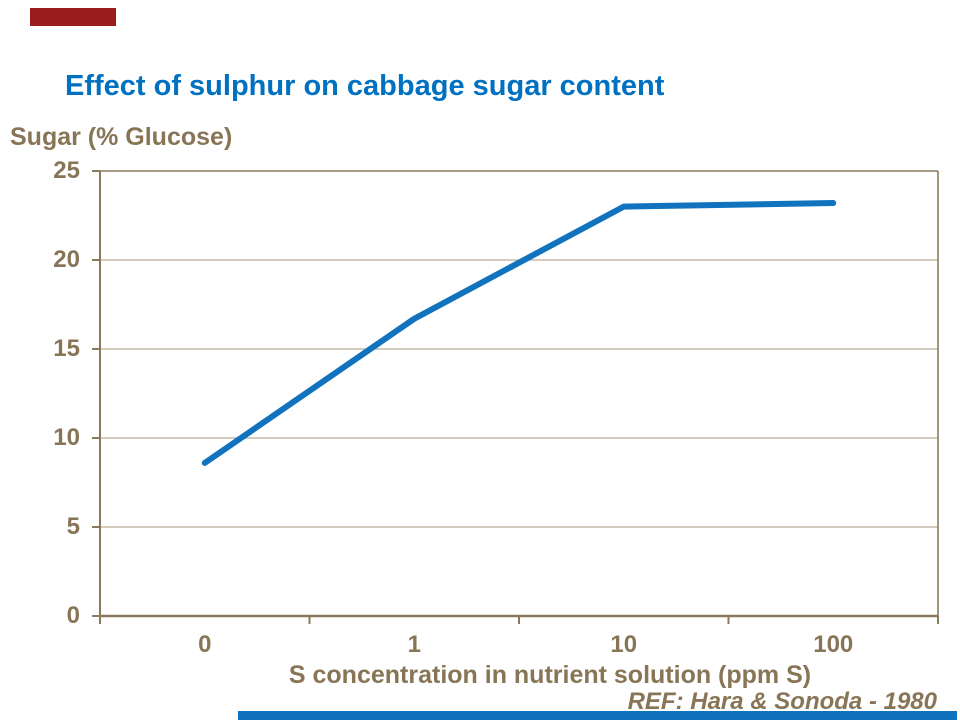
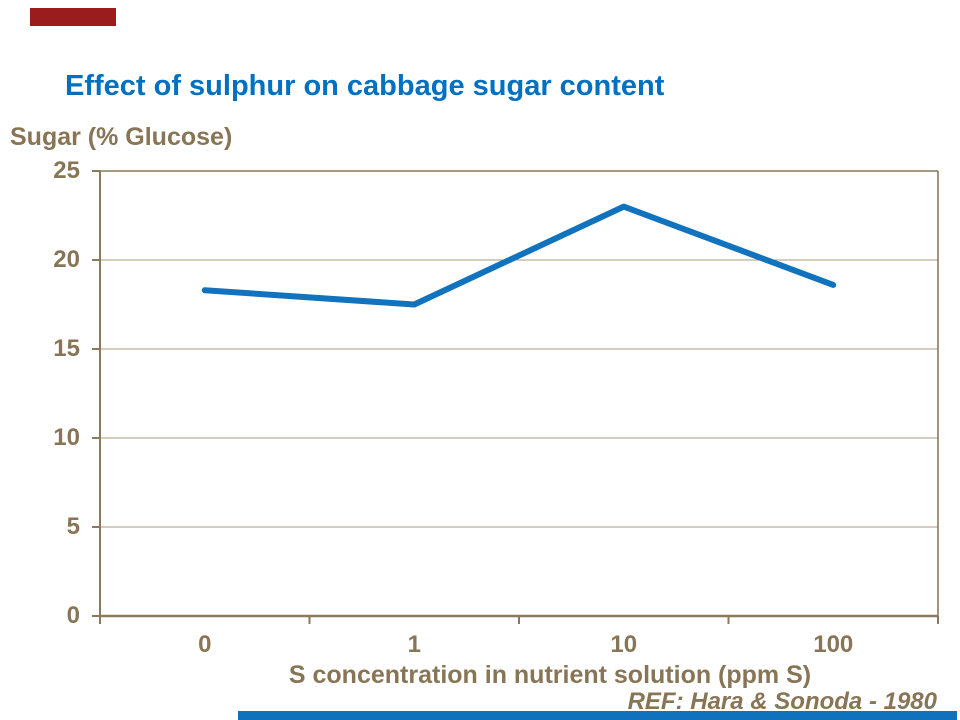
0: 8.6 -> 18.3
1: 16.7 -> 17.5
100: 23.2 -> 18.6
